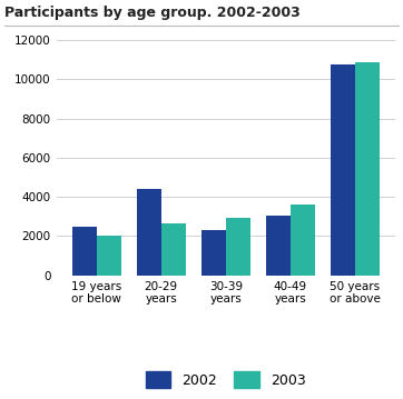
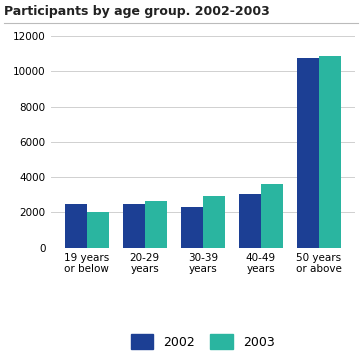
2002/20-29 years: 4400 -> 2500
